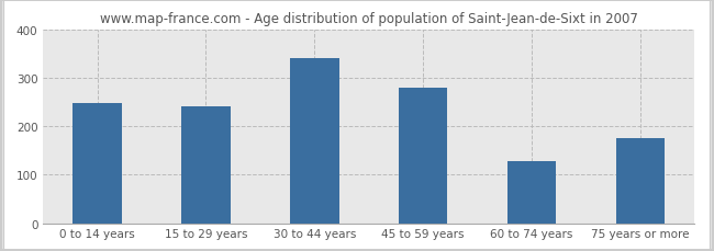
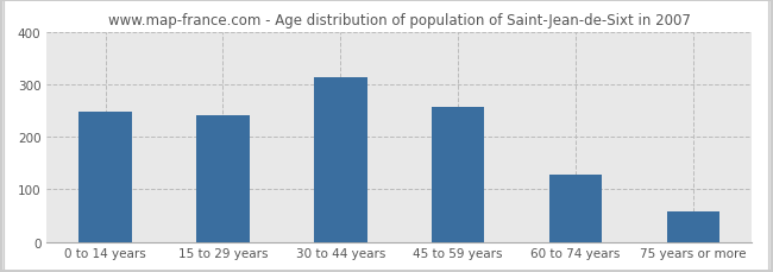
30 to 44 years: 340 -> 314
45 to 59 years: 280 -> 257
75 years or more: 175 -> 57
